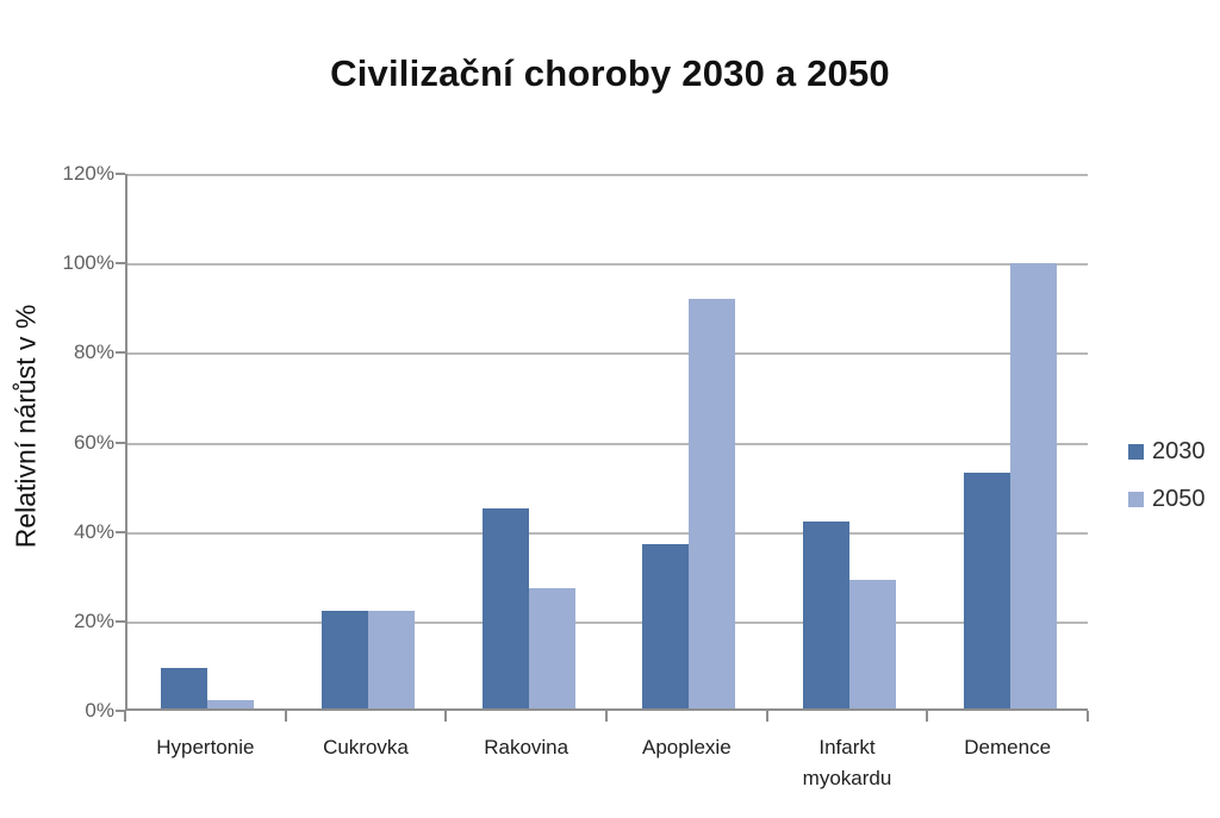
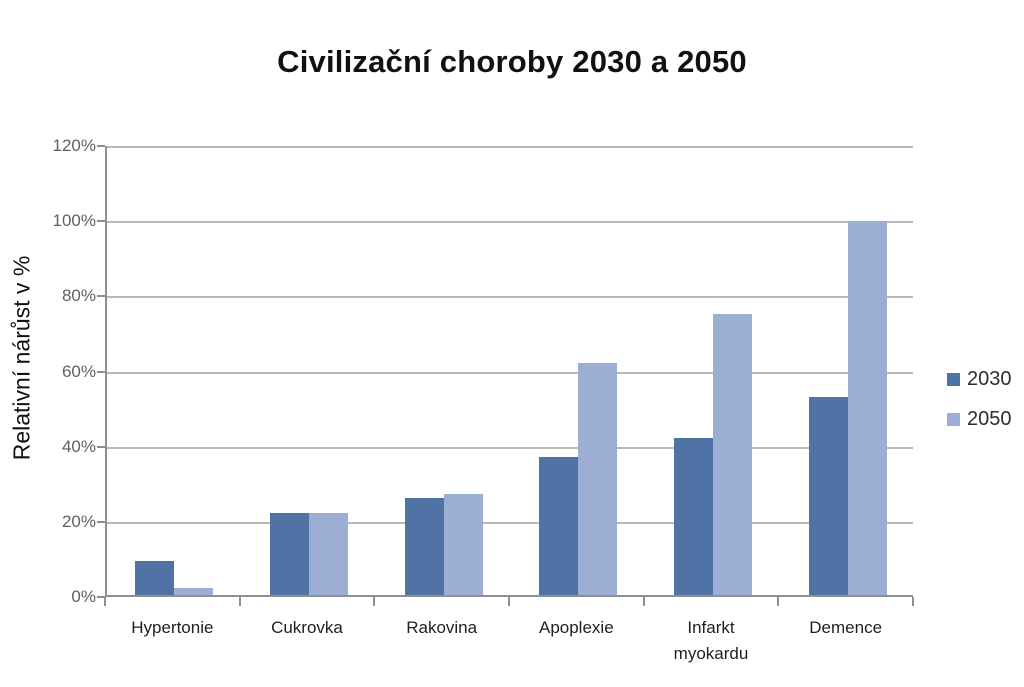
2030/Rakovina: 45% -> 26%
2050/Apoplexie: 92% -> 62%
2050/Infarkt myokardu: 29% -> 75%
